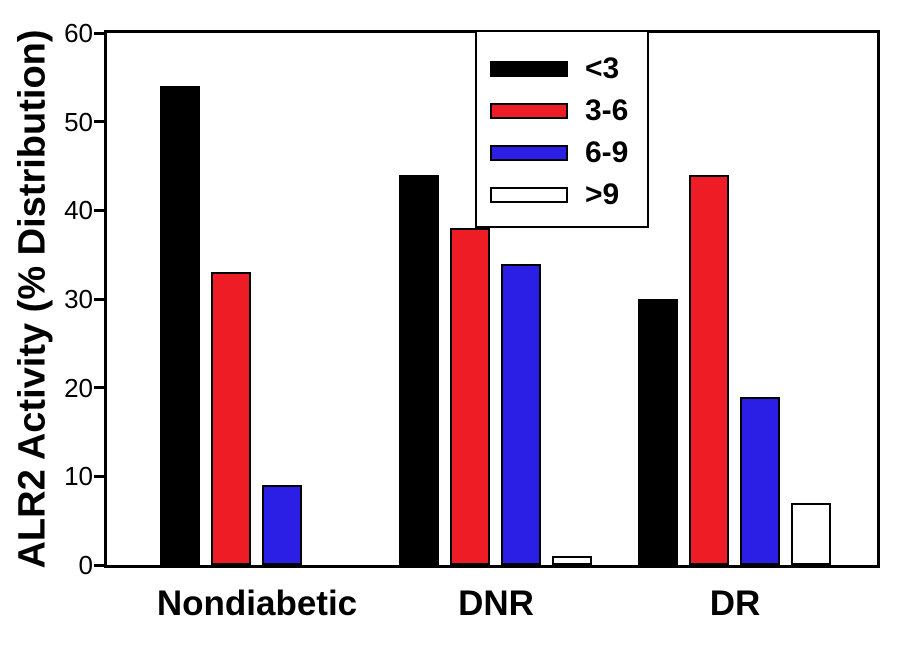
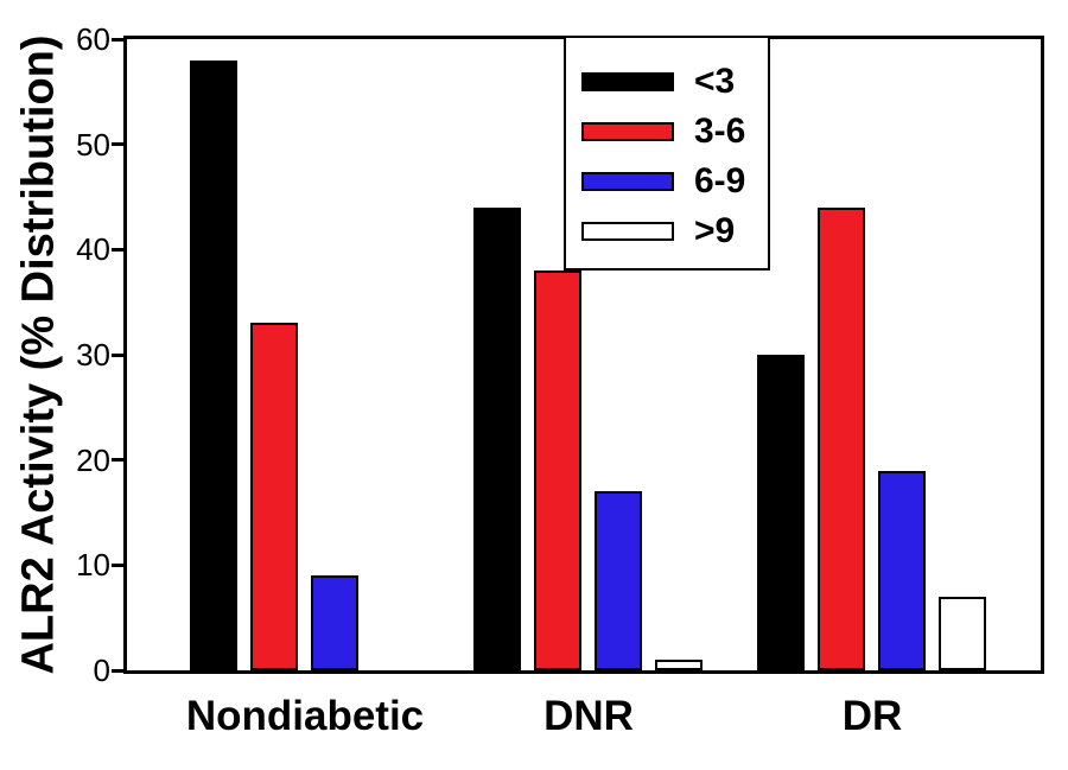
<3/Nondiabetic: 54 -> 58
6-9/DNR: 34 -> 17
